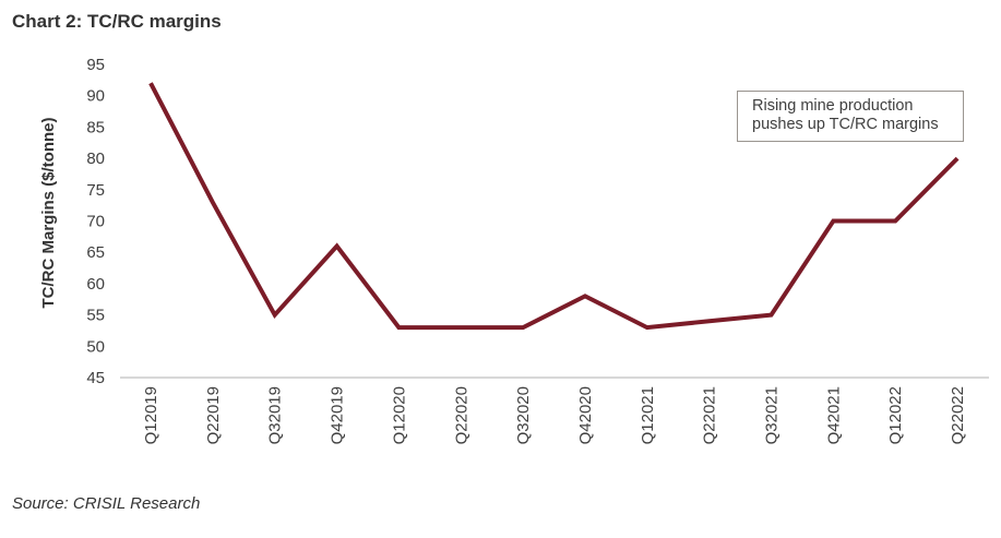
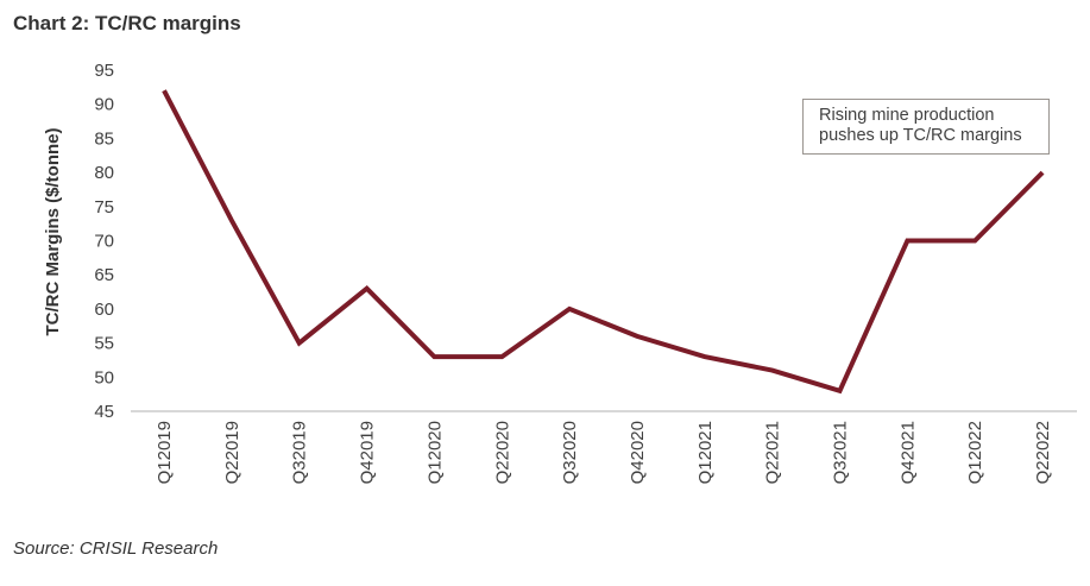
Q42019: 66 -> 63
Q32020: 53 -> 60
Q42020: 58 -> 56
Q22021: 54 -> 51
Q32021: 55 -> 48
